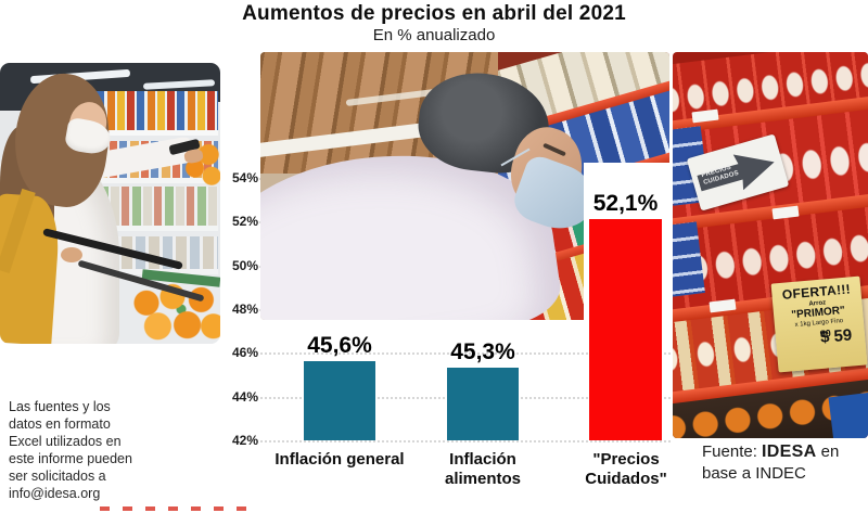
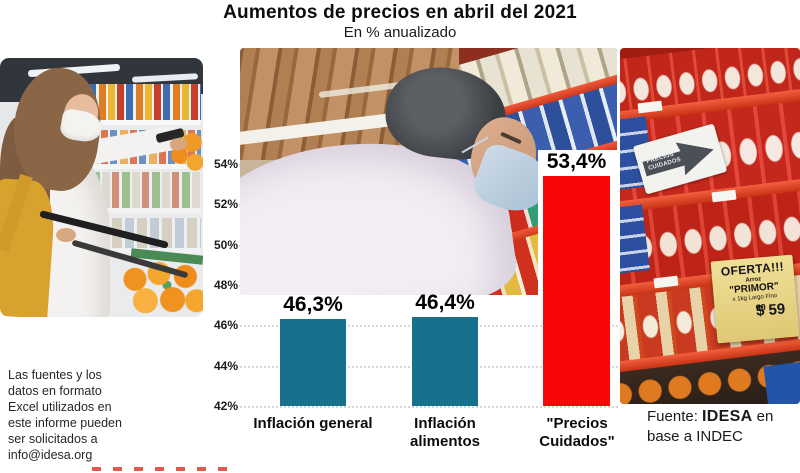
Inflación general: 45,6% -> 46,3%
Inflación alimentos: 45,3% -> 46,4%
"Precios Cuidados": 52,1% -> 53,4%
